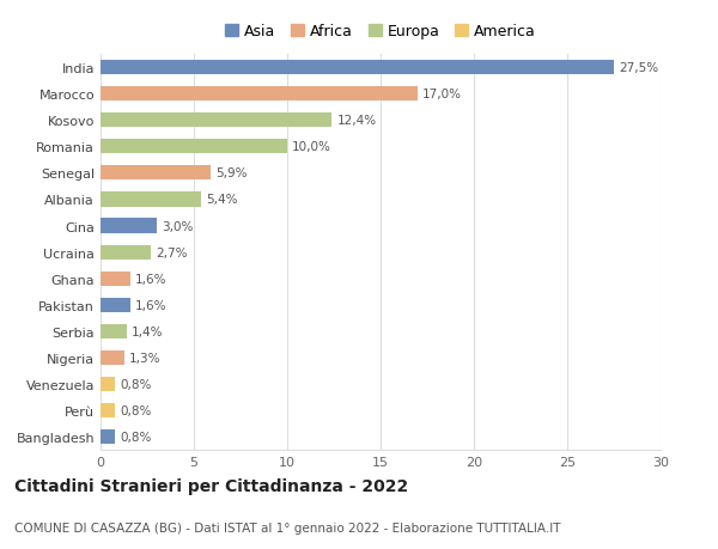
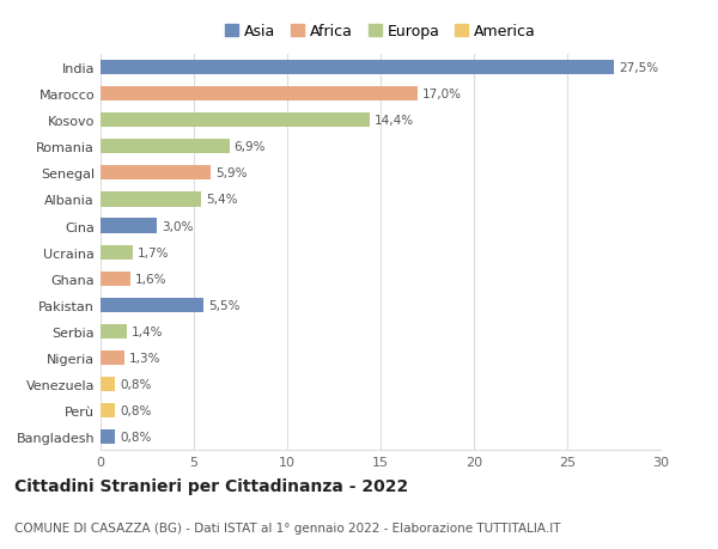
Kosovo: 12,4% -> 14,4%
Romania: 10,0% -> 6,9%
Ucraina: 2,7% -> 1,7%
Pakistan: 1,6% -> 5,5%
